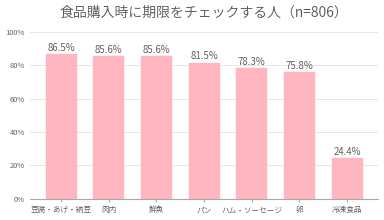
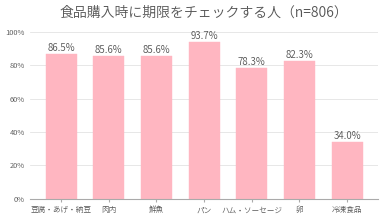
パン: 81.5% -> 93.7%
卵: 75.8% -> 82.3%
冷凍食品: 24.4% -> 34.0%
